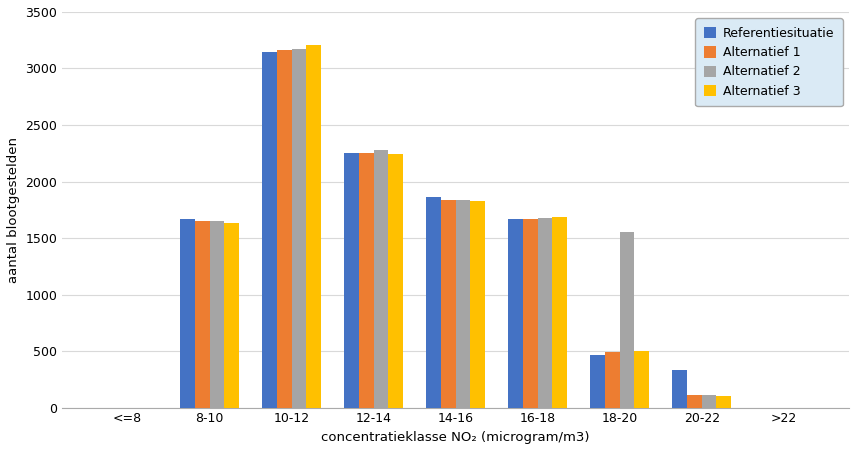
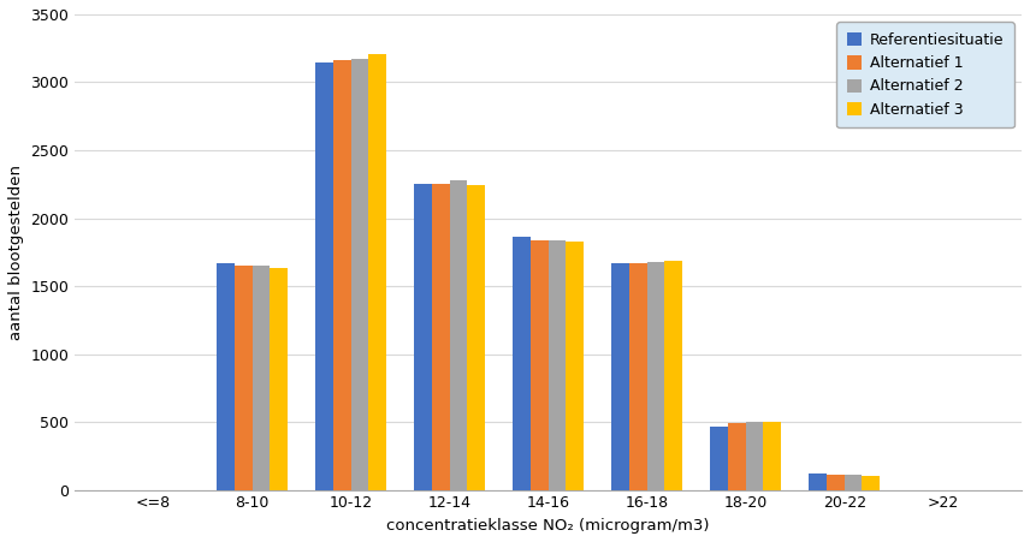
Alternatief 2/18-20: 1550 -> 500
Referentiesituatie/20-22: 330 -> 120
